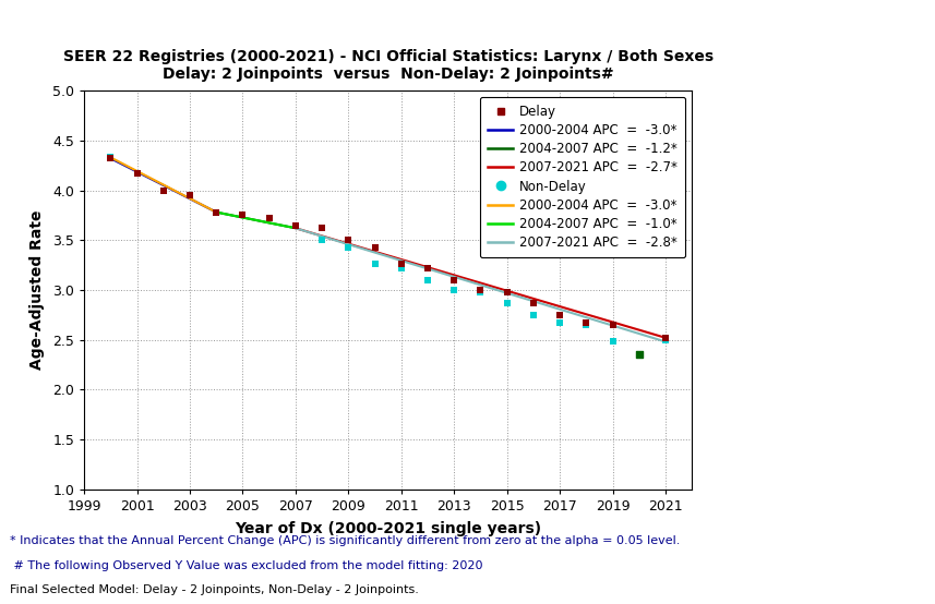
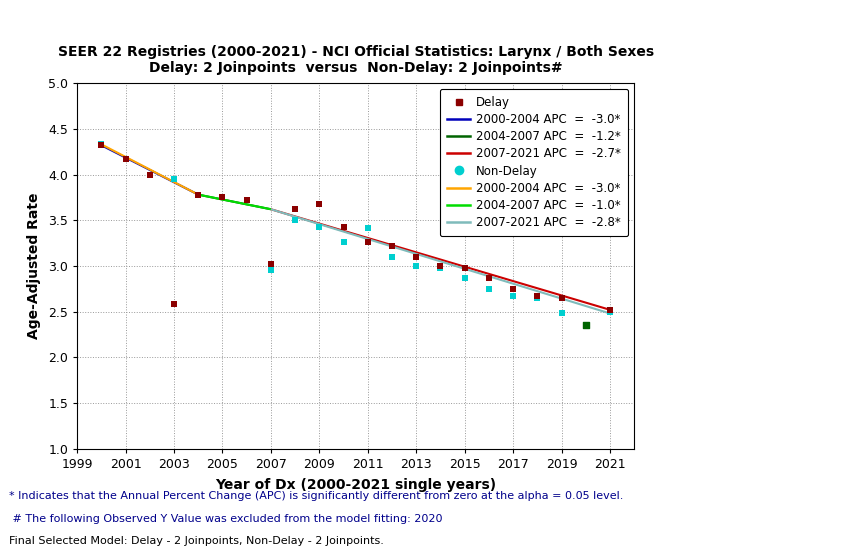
Delay/2003: 3.95 -> 2.58
Delay/2007: 3.65 -> 3.02
Non-Delay/2007: 3.65 -> 2.96
Delay/2009: 3.50 -> 3.68
Non-Delay/2011: 3.22 -> 3.42
